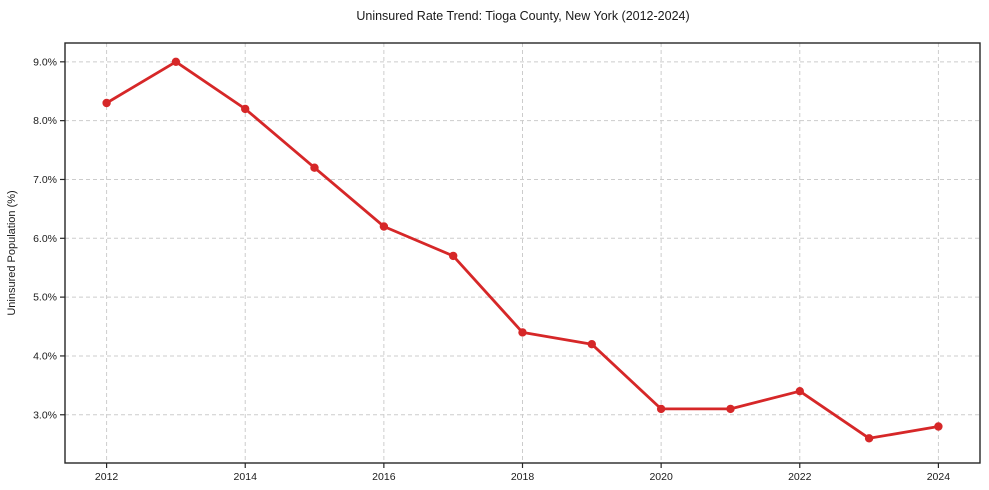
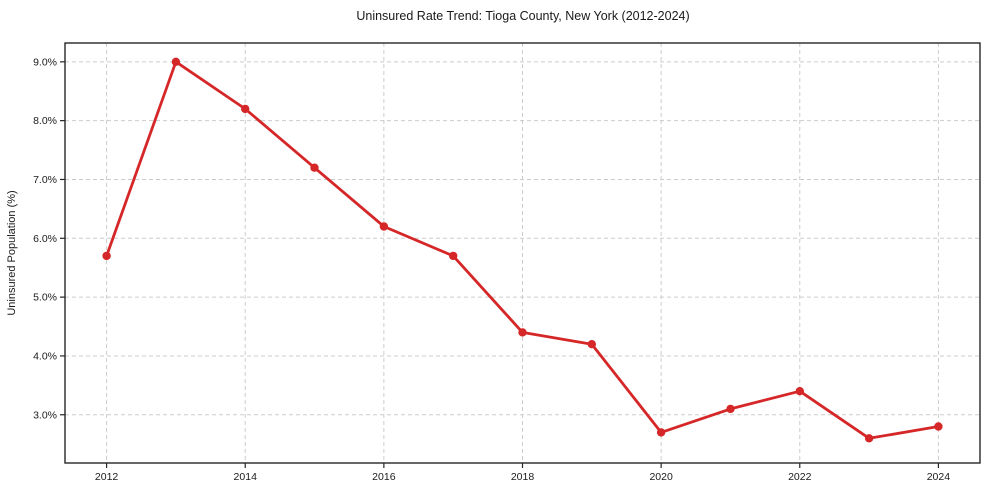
2012: 8.3% -> 5.7%
2020: 3.1% -> 2.7%
